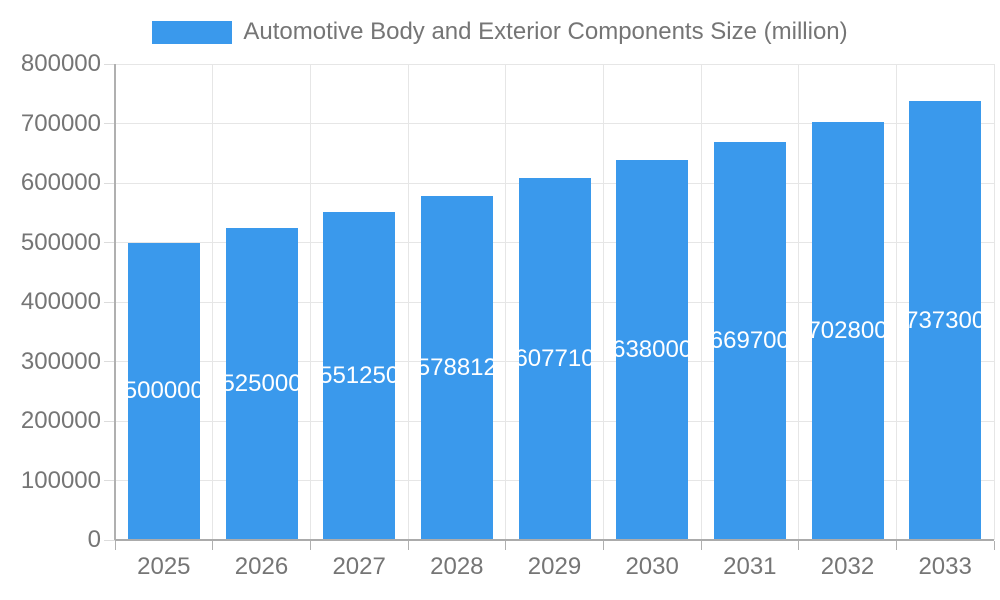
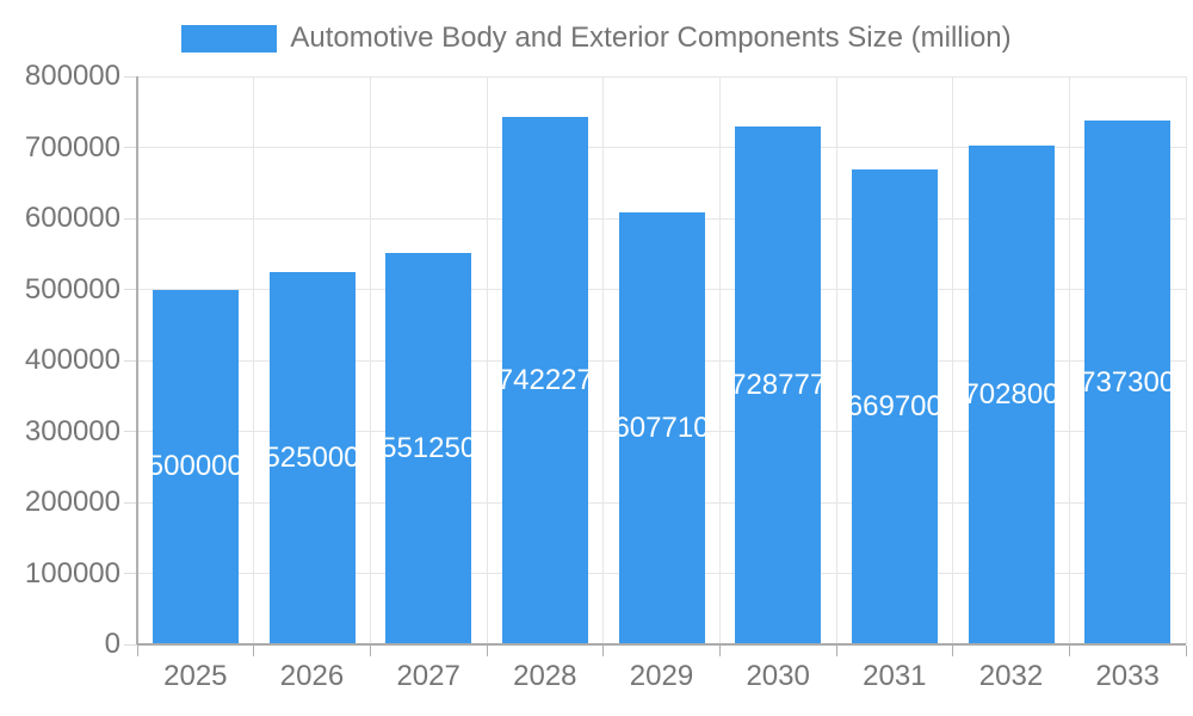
2028: 578812 -> 742227
2030: 638000 -> 728777
